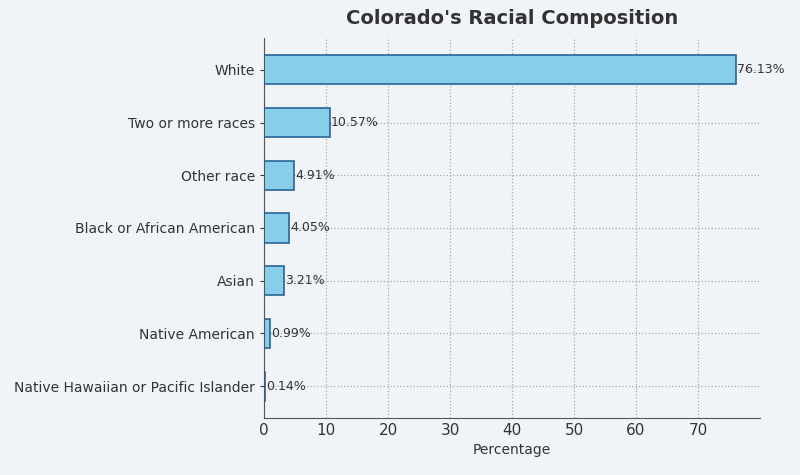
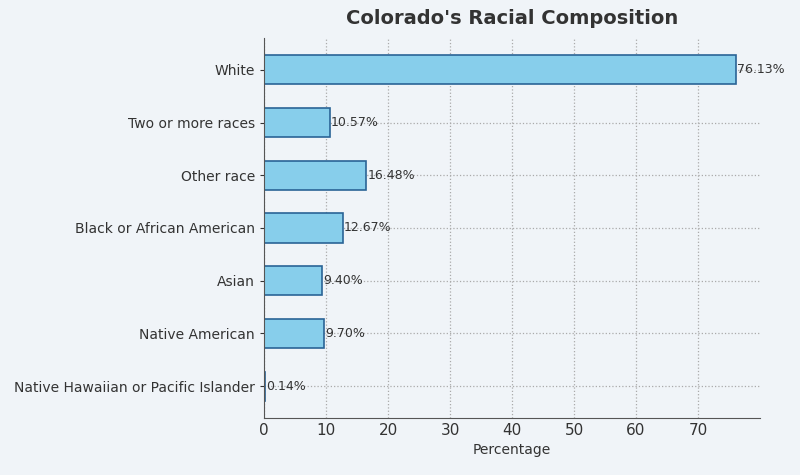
Other race: 4.91% -> 16.48%
Black or African American: 4.05% -> 12.67%
Asian: 3.21% -> 9.40%
Native American: 0.99% -> 9.70%
